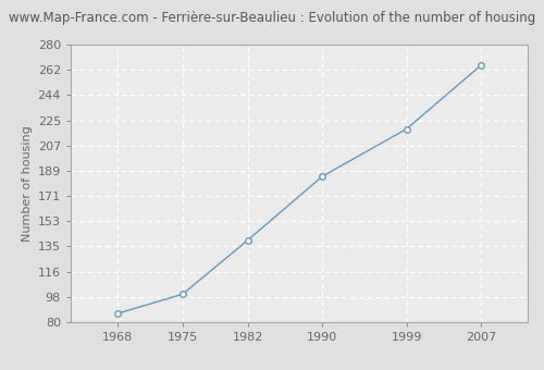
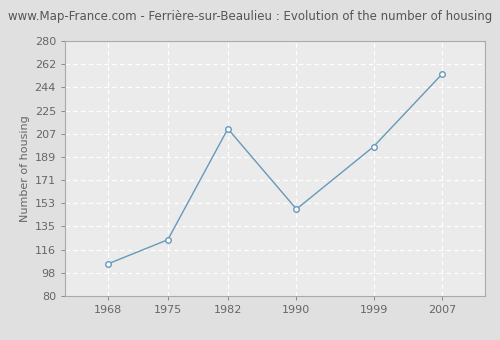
1968: 86 -> 105
1975: 100 -> 124
1982: 139 -> 211
1990: 185 -> 148
1999: 219 -> 197
2007: 265 -> 254
